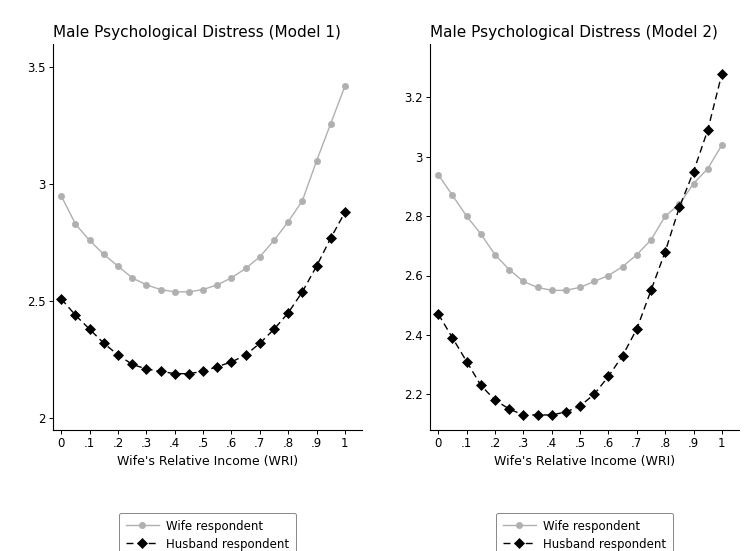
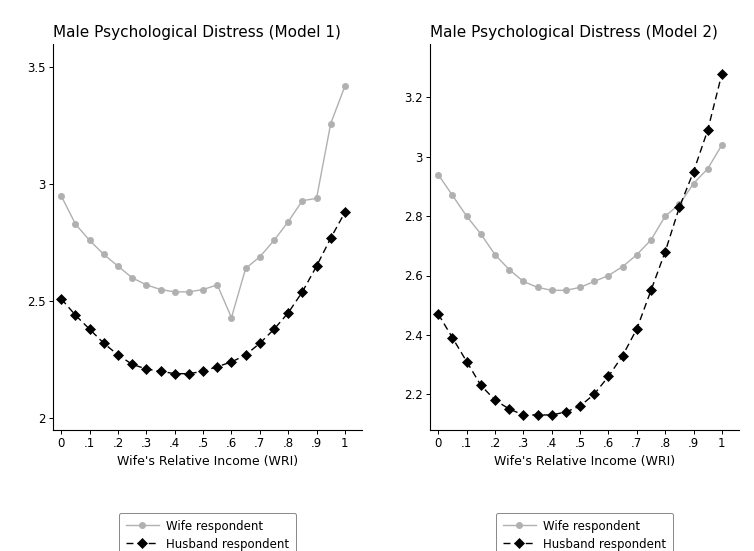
Male Psychological Distress (Model 1)/Wife respondent/.6: 2.60 -> 2.43
Male Psychological Distress (Model 1)/Wife respondent/.9: 3.10 -> 2.94
